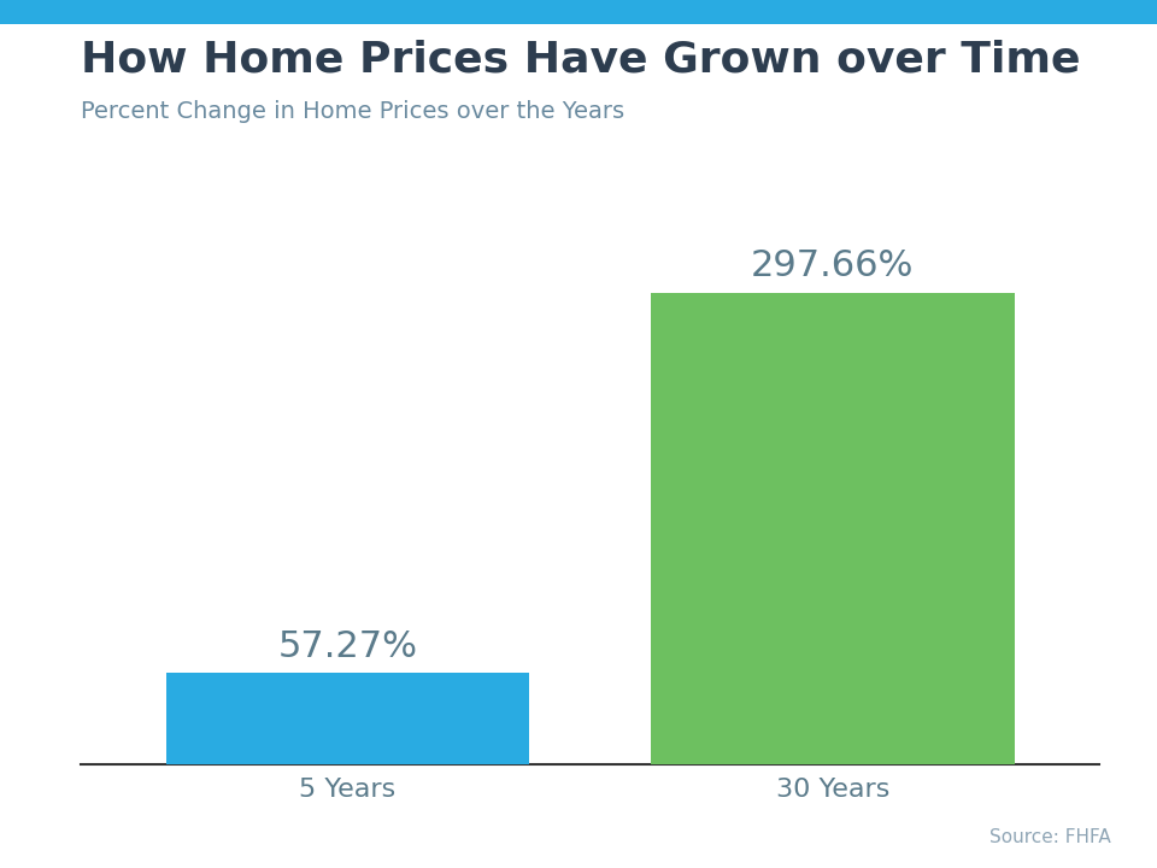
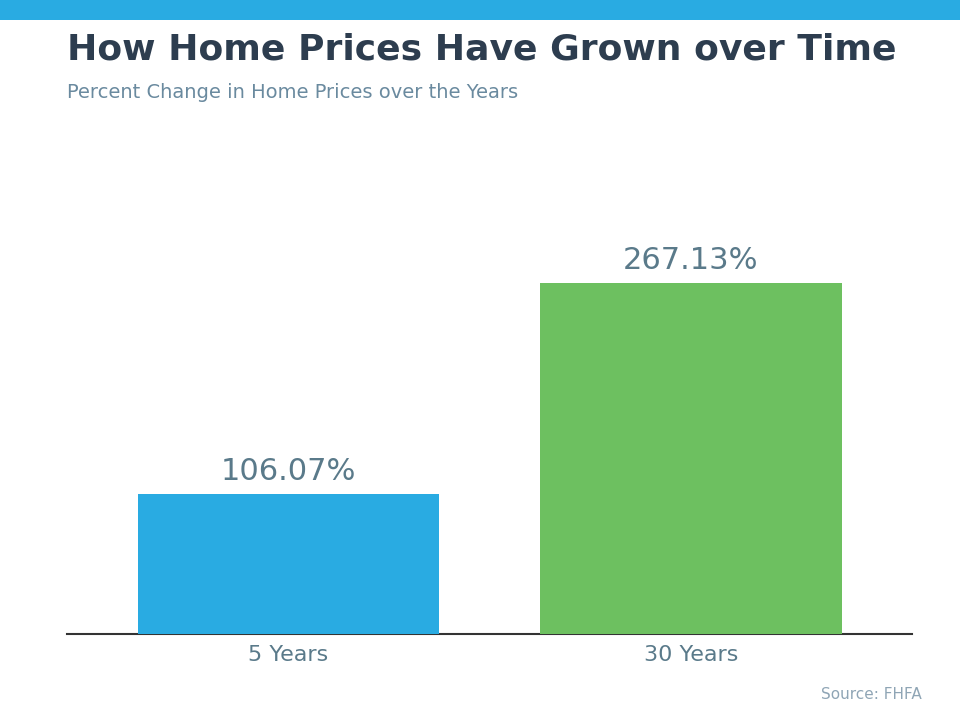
5 Years: 57.27% -> 106.07%
30 Years: 297.66% -> 267.13%
